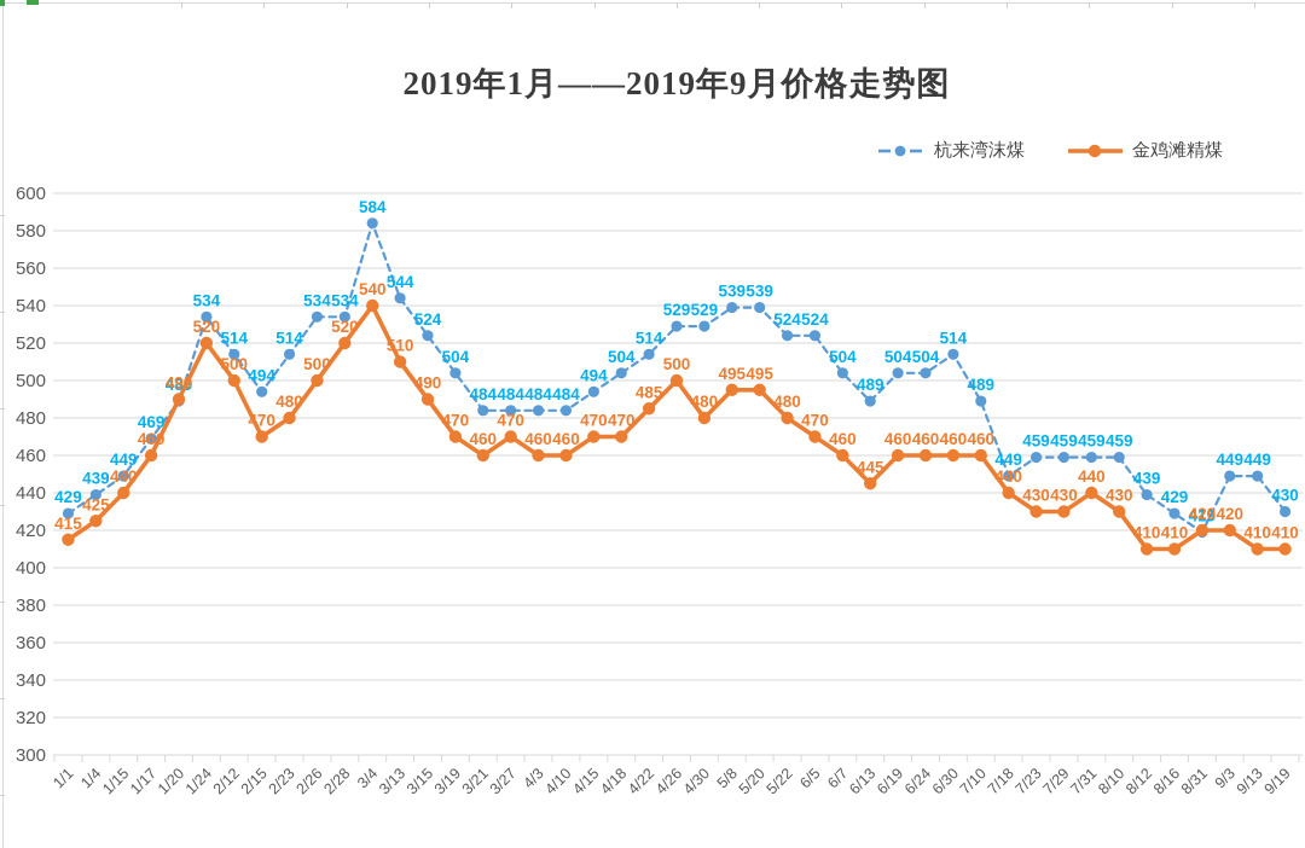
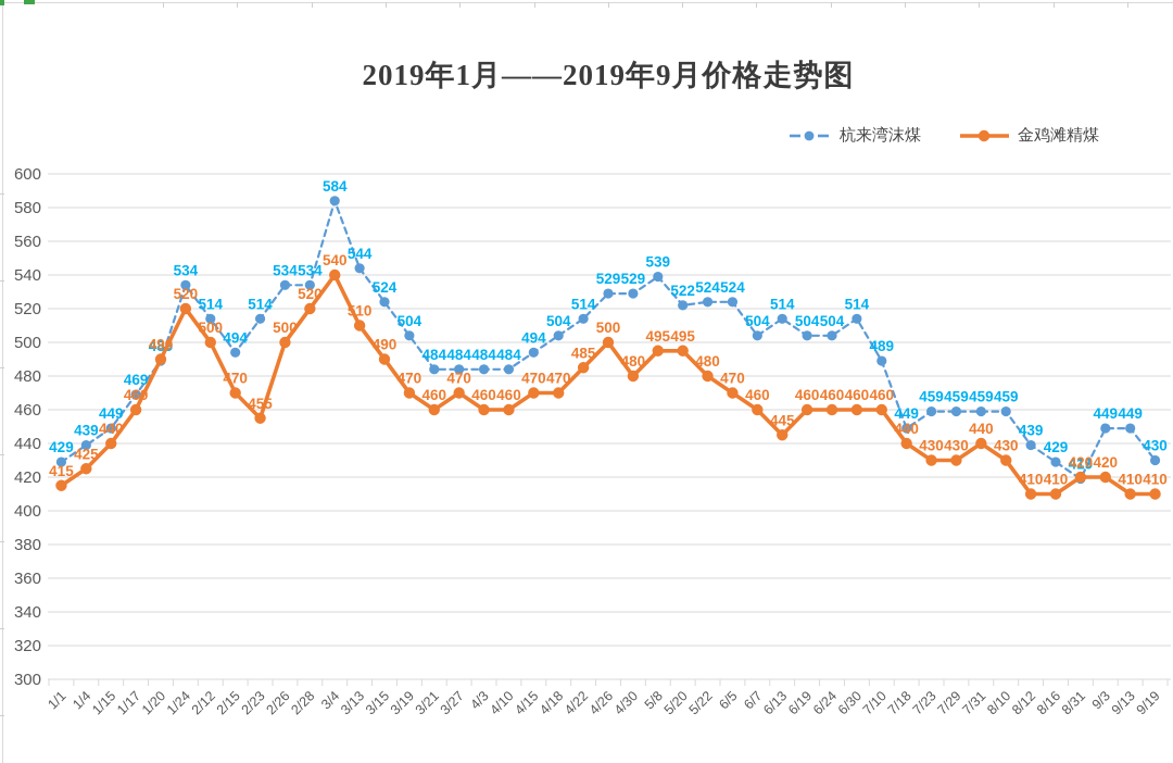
金鸡滩精煤/2/23: 480 -> 455
杭来湾沫煤/5/20: 539 -> 522
杭来湾沫煤/6/13: 489 -> 514
